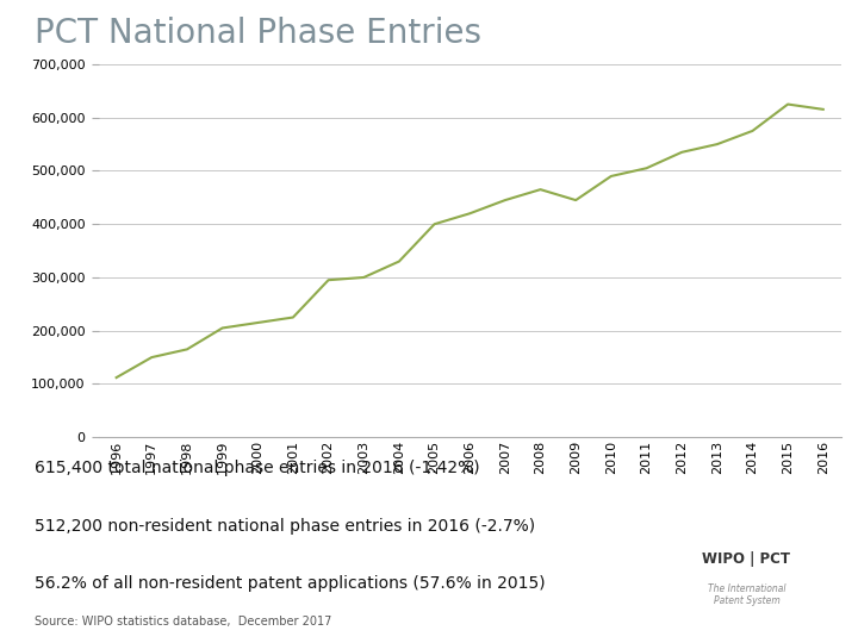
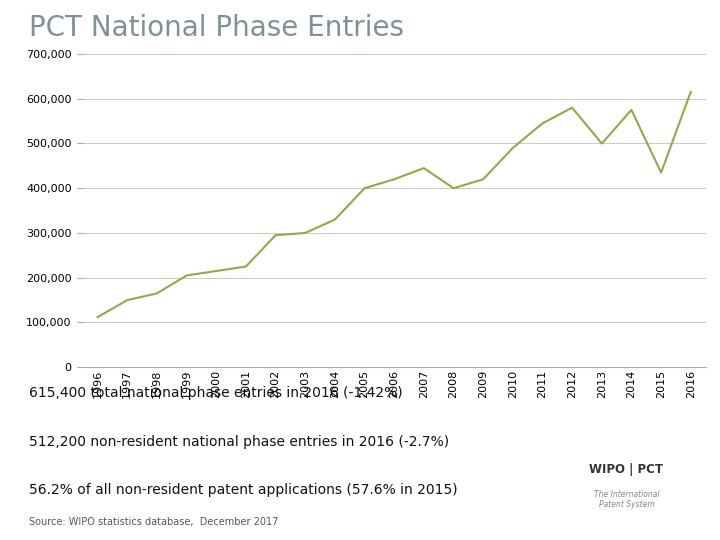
2008: 465,000 -> 400,000
2009: 445,000 -> 420,000
2011: 505,000 -> 545,000
2012: 535,000 -> 580,000
2013: 550,000 -> 500,000
2015: 625,000 -> 435,000
